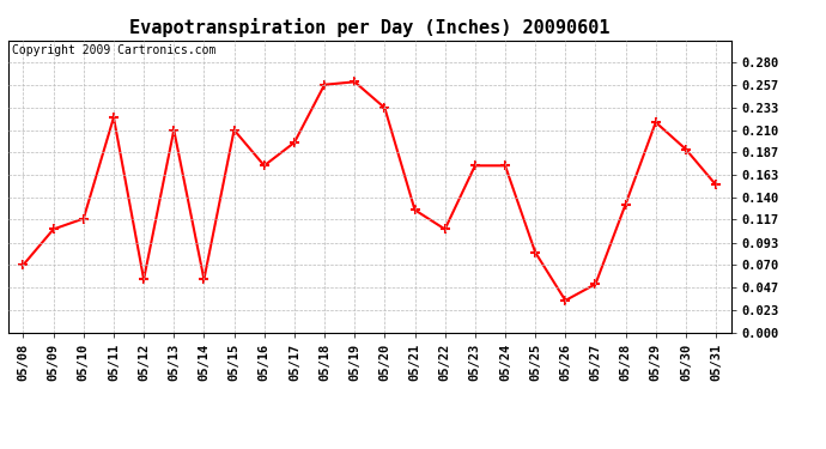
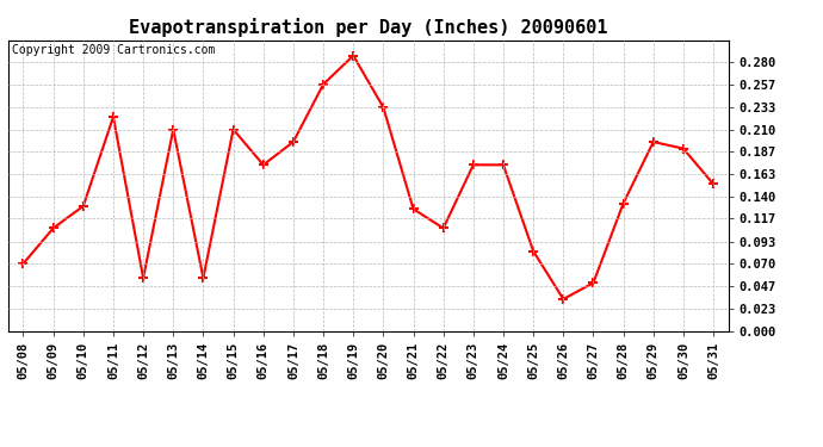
05/10: 0.118 -> 0.130
05/19: 0.260 -> 0.287
05/29: 0.218 -> 0.197
